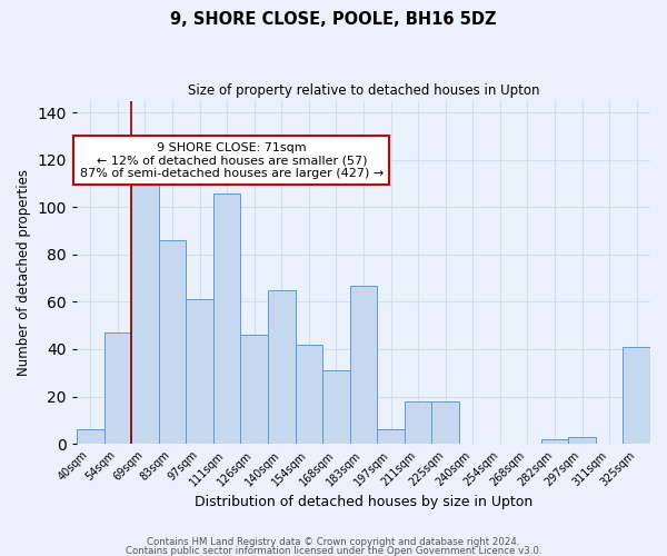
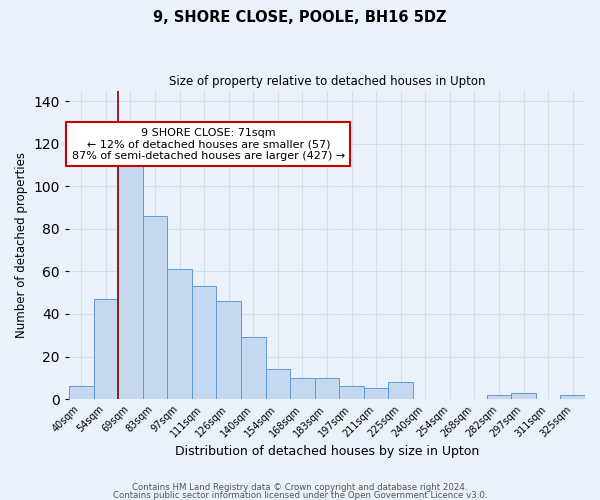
111sqm: 106 -> 53
140sqm: 65 -> 29
154sqm: 42 -> 14
168sqm: 31 -> 10
183sqm: 67 -> 10
211sqm: 18 -> 5
225sqm: 18 -> 8
325sqm: 41 -> 2
